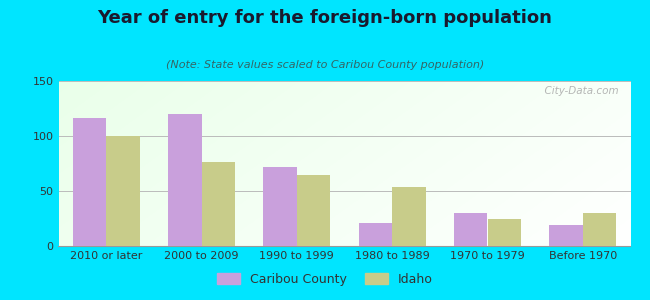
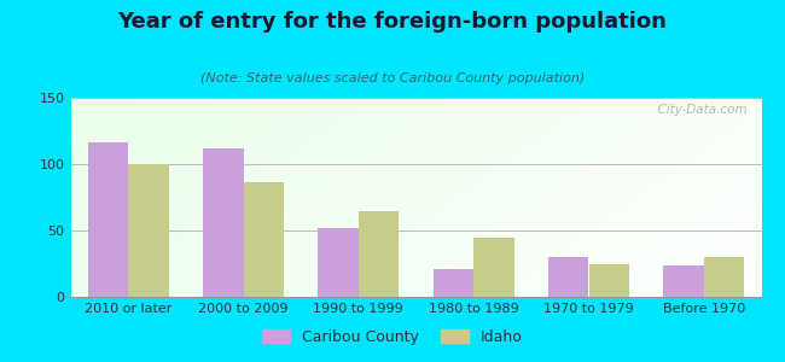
Caribou County/2000 to 2009: 120 -> 112
Idaho/2000 to 2009: 76 -> 86
Caribou County/1990 to 1999: 72 -> 52
Idaho/1980 to 1989: 54 -> 45
Caribou County/Before 1970: 19 -> 24
